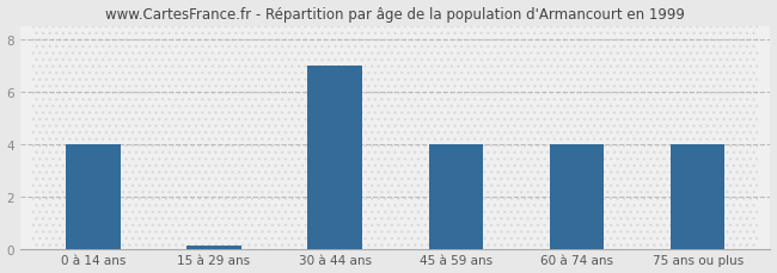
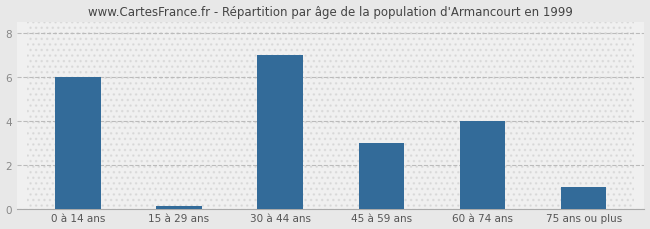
0 à 14 ans: 4.0 -> 6.0
45 à 59 ans: 4.0 -> 3.0
75 ans ou plus: 4.0 -> 1.0
